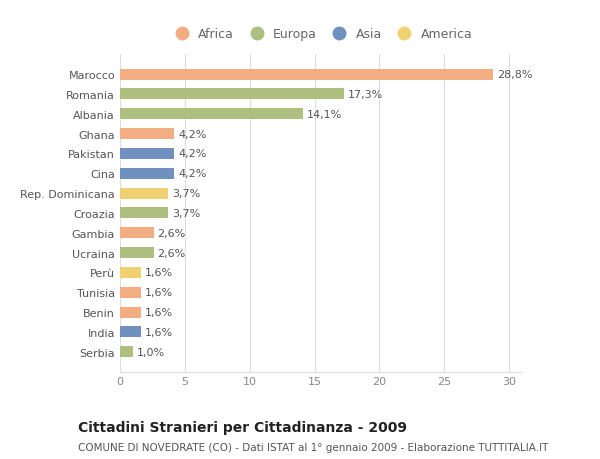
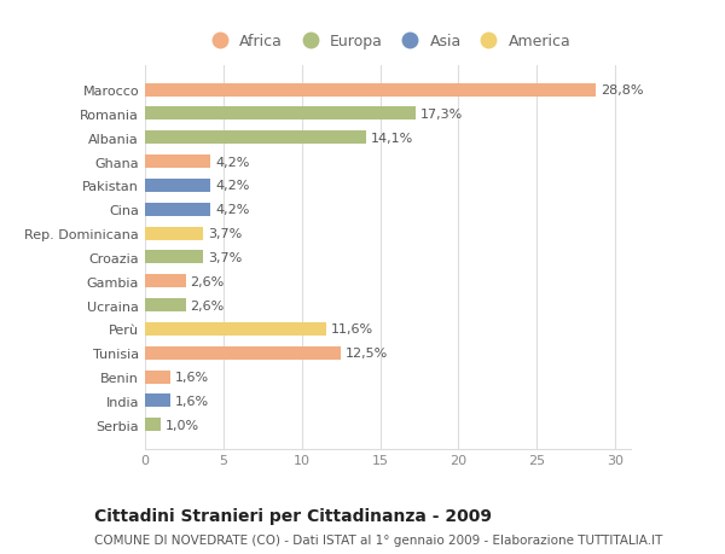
Perù: 1,6% -> 11,6%
Tunisia: 1,6% -> 12,5%
